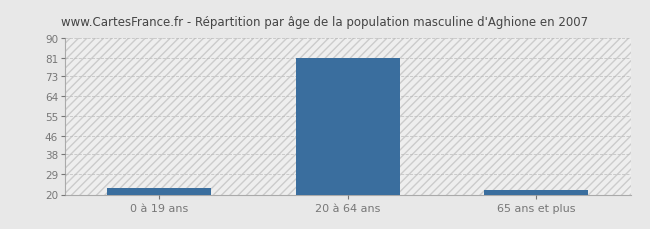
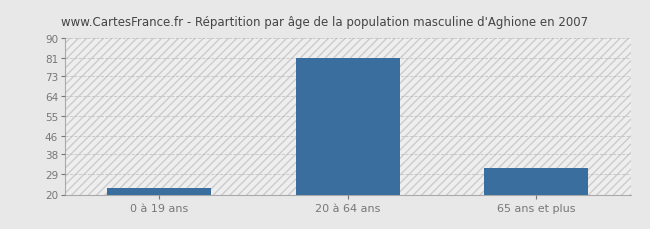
65 ans et plus: 22 -> 32
